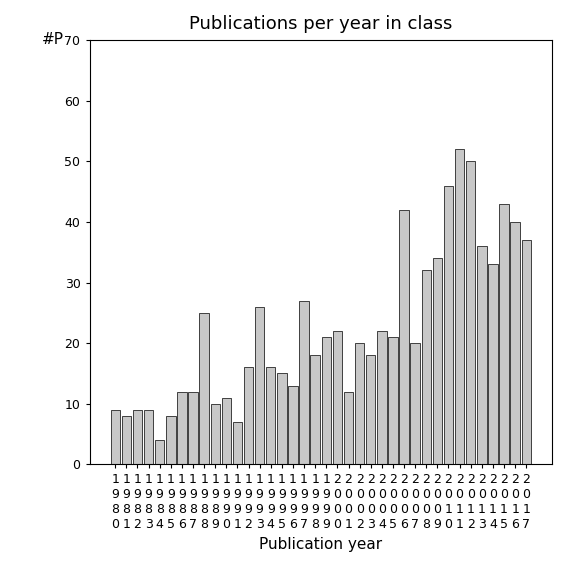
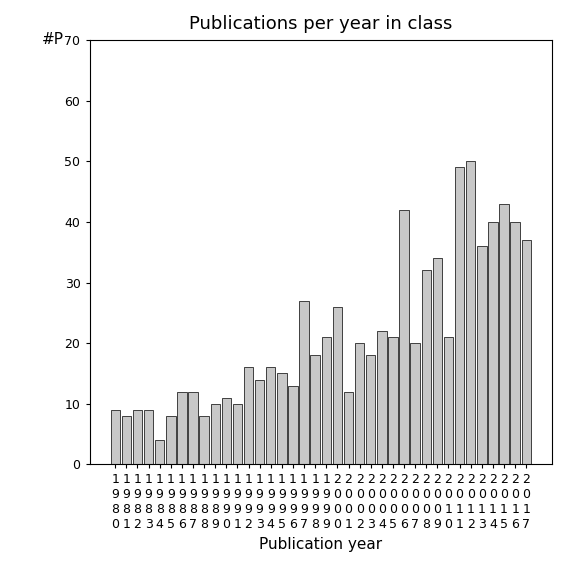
1 9 8 8: 25 -> 8
1 9 9 1: 7 -> 10
1 9 9 3: 26 -> 14
2 0 0 0: 22 -> 26
2 0 1 0: 46 -> 21
2 0 1 1: 52 -> 49
2 0 1 4: 33 -> 40
